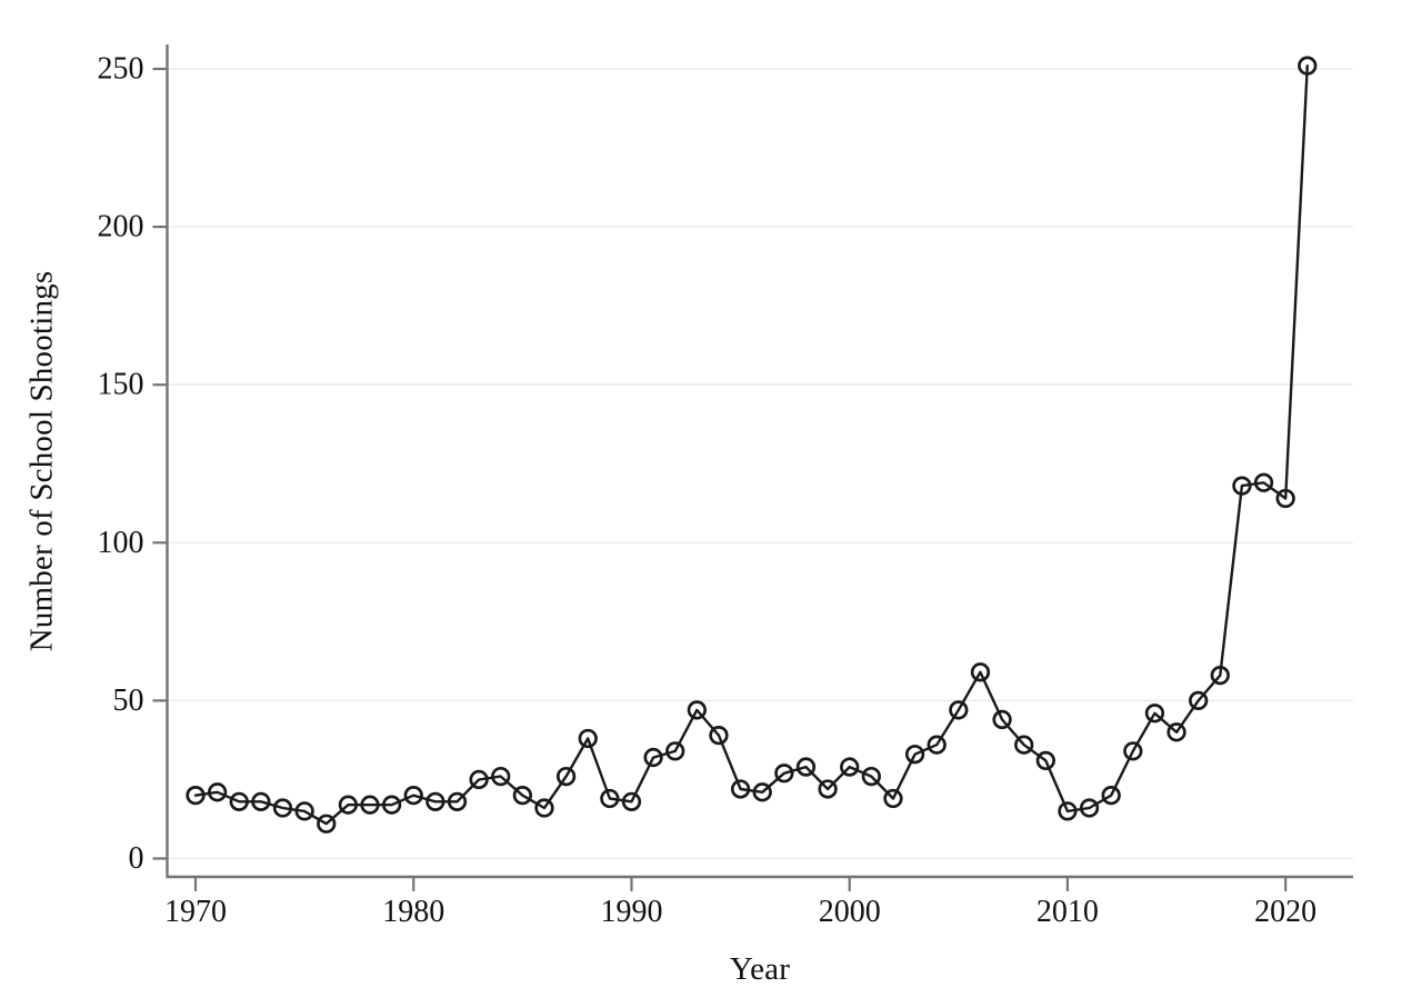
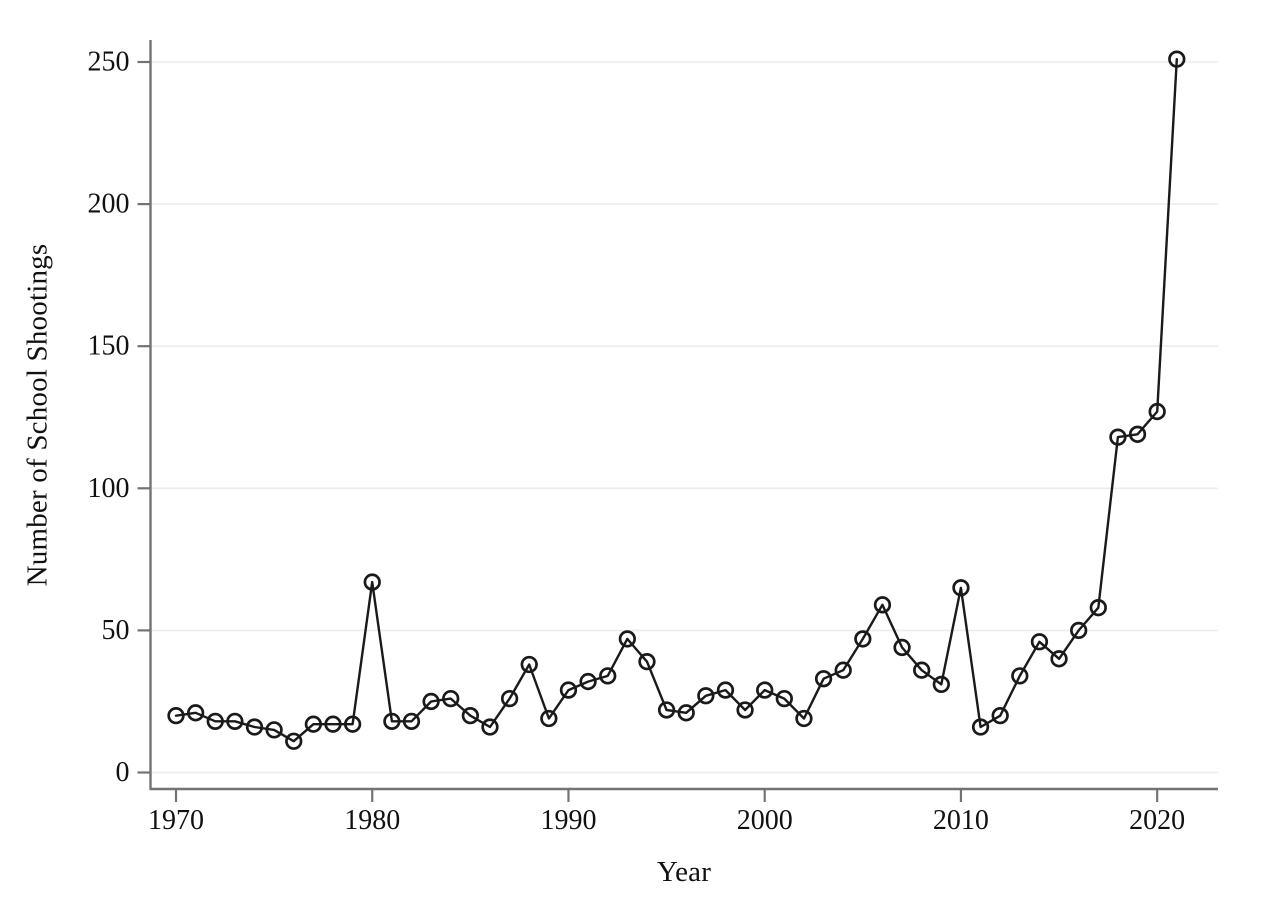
1980: 20 -> 67
1990: 18 -> 29
2010: 15 -> 65
2020: 114 -> 127
